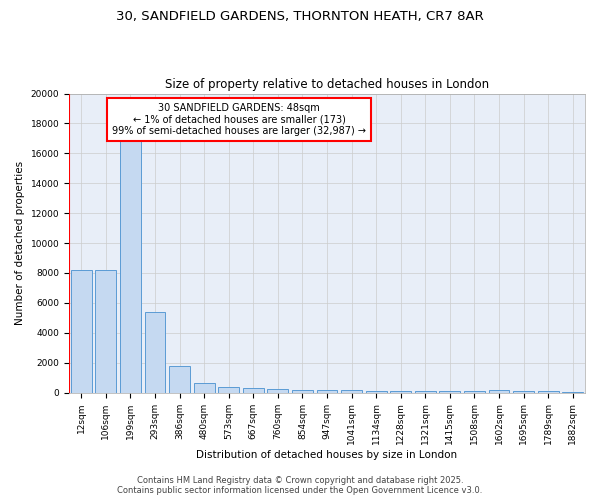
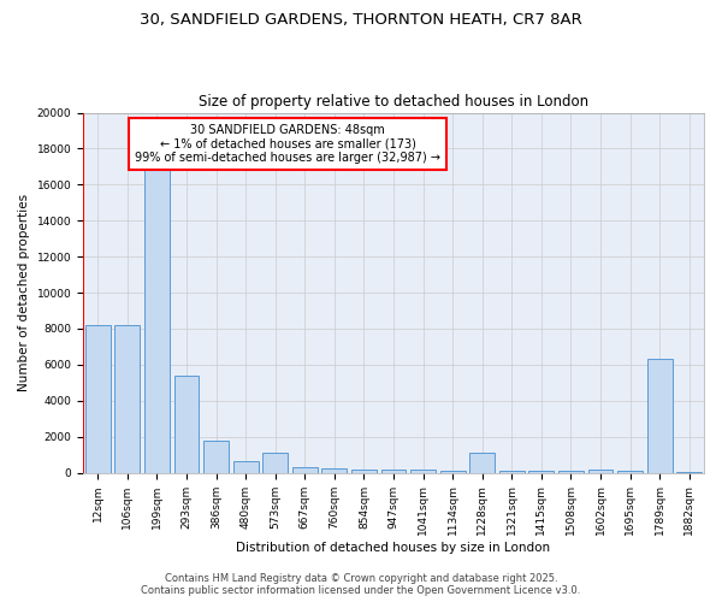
573sqm: 400 -> 1100
1228sqm: 100 -> 1100
1789sqm: 100 -> 6300
